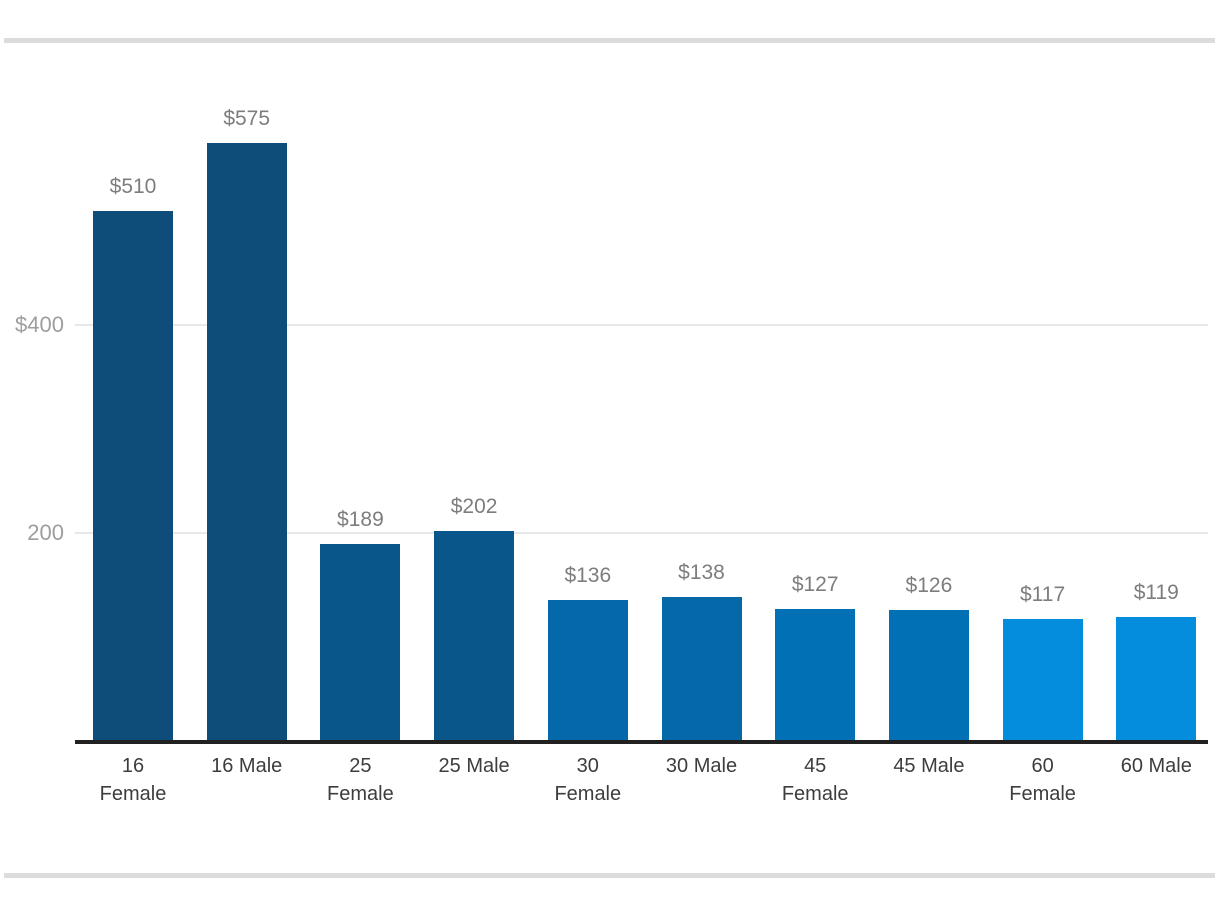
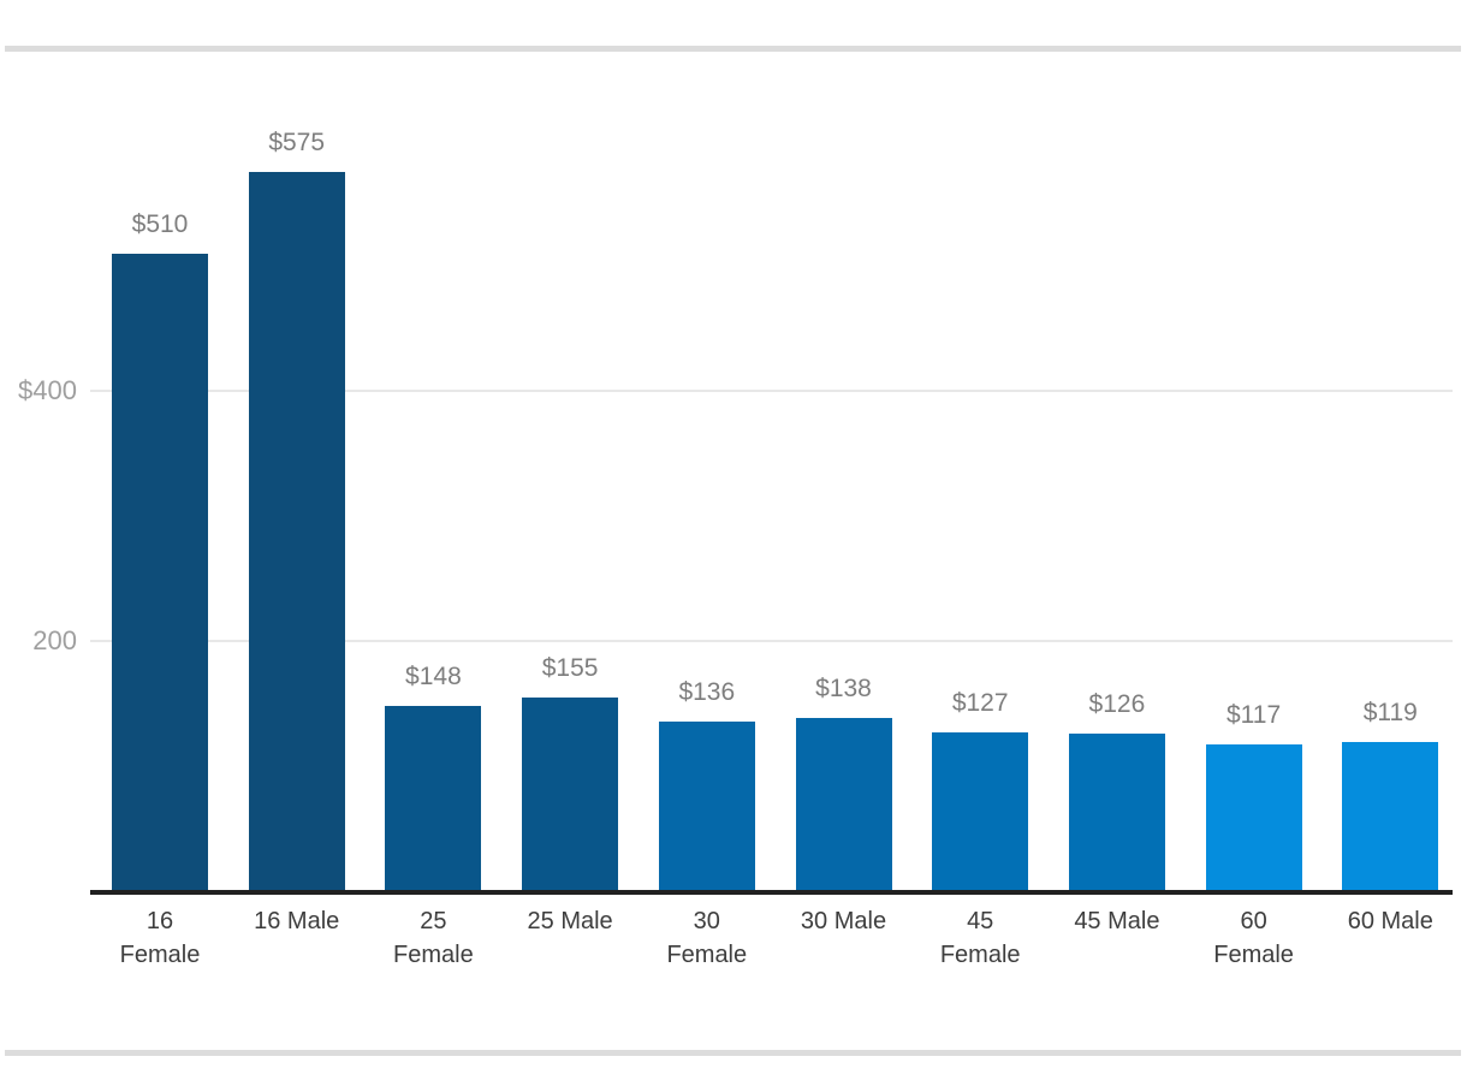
25 Female: $189 -> $148
25 Male: $202 -> $155
